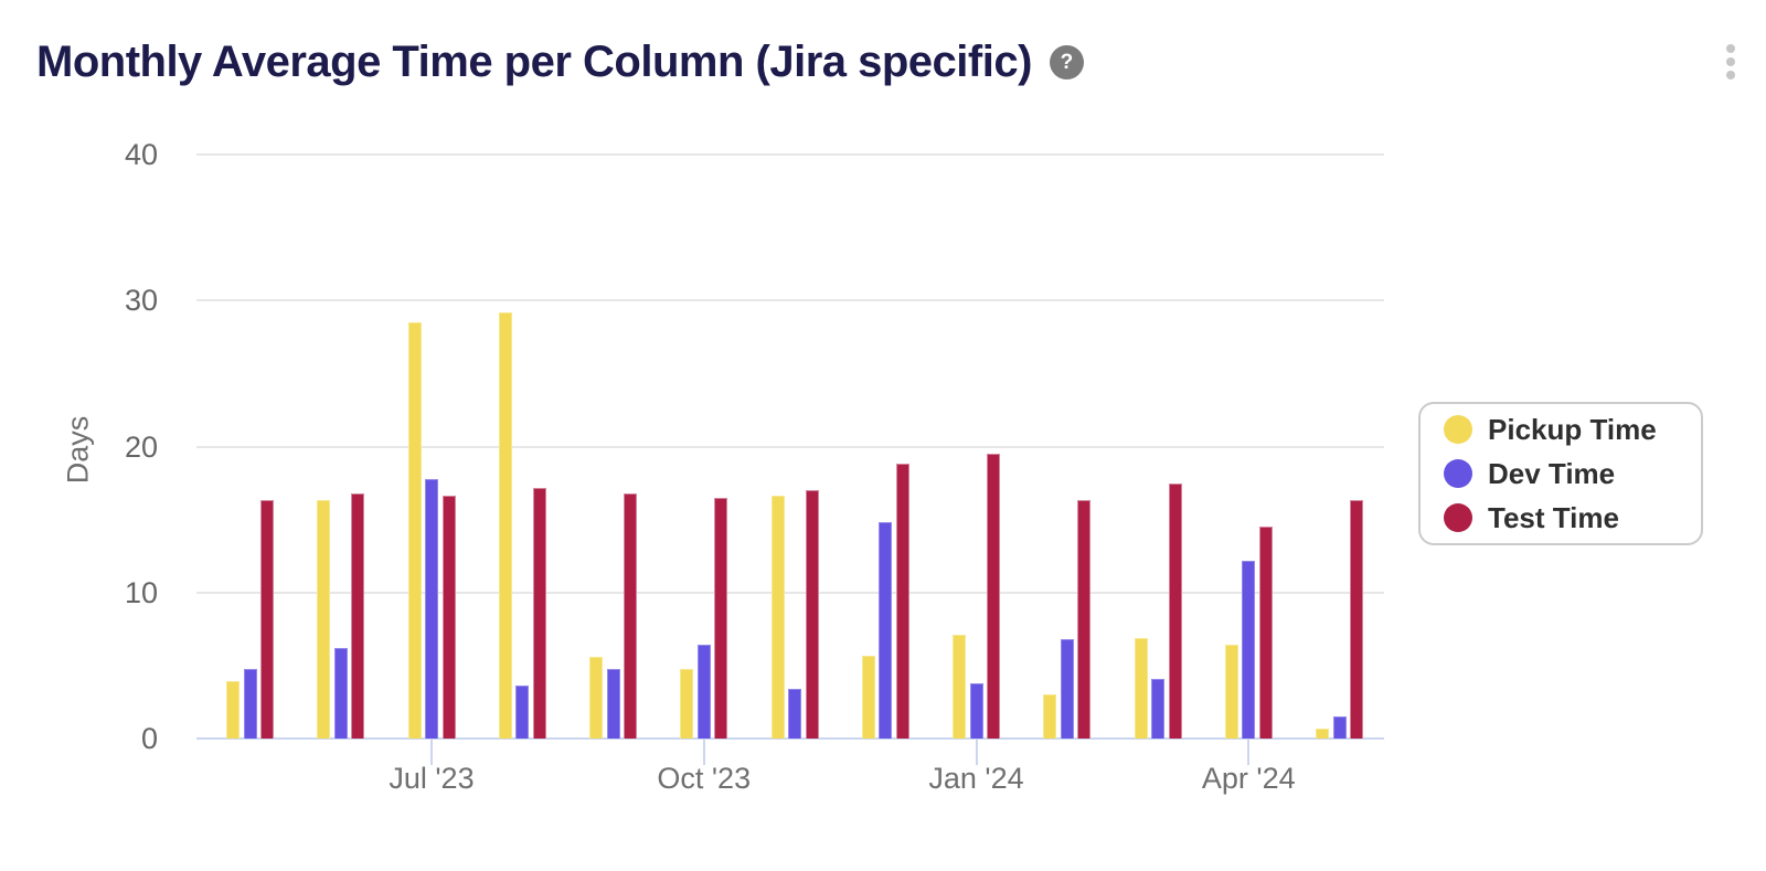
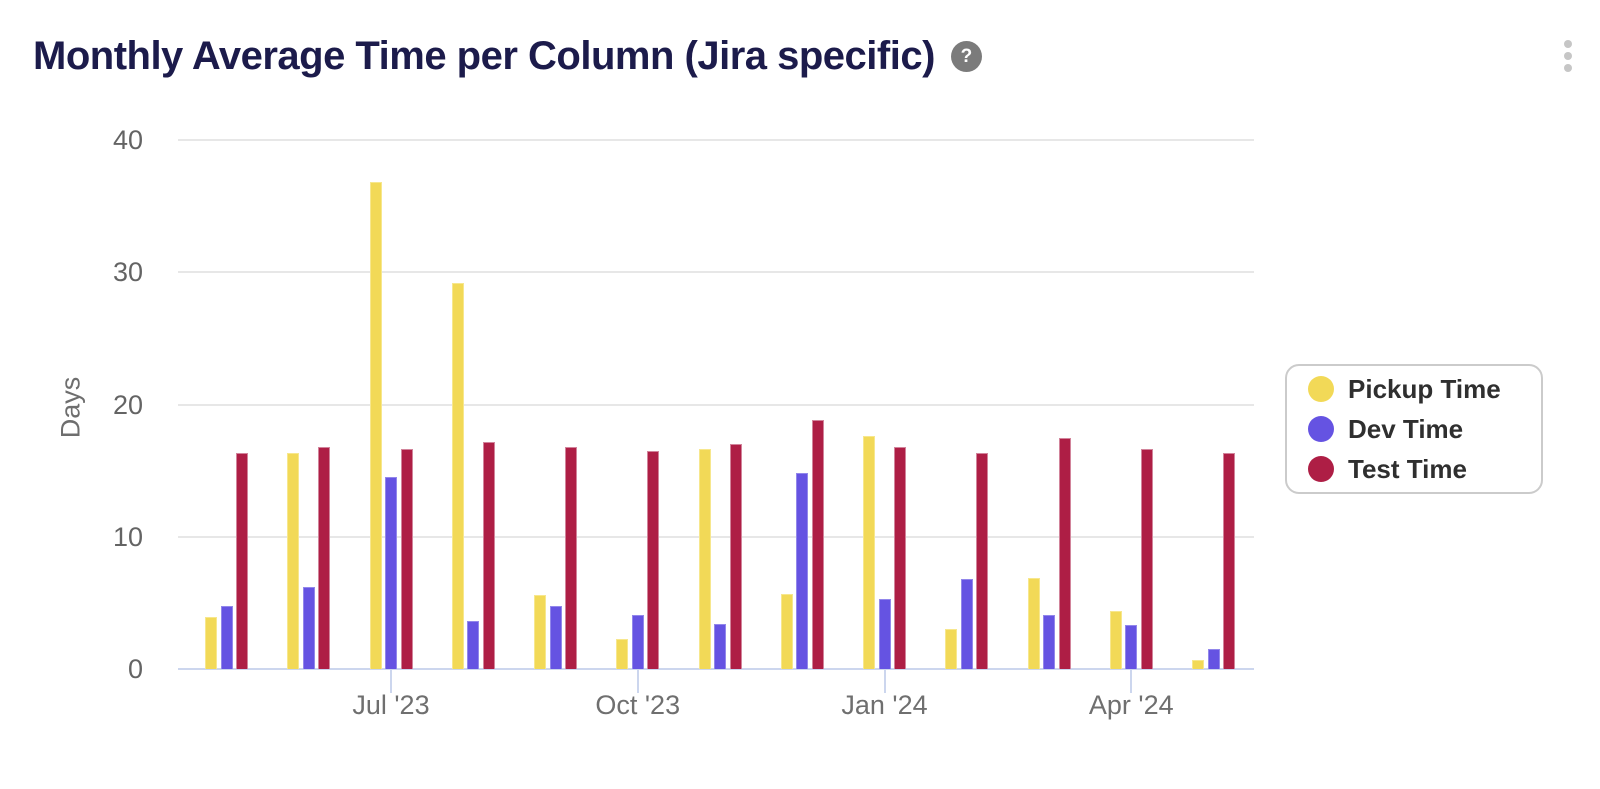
Pickup Time/Jul '23: 28.5 -> 36.8
Dev Time/Jul '23: 17.8 -> 14.5
Pickup Time/Oct '23: 4.8 -> 2.3
Dev Time/Oct '23: 6.4 -> 4.1
Pickup Time/Jan '24: 7.1 -> 17.6
Dev Time/Jan '24: 3.8 -> 5.3
Test Time/Jan '24: 19.5 -> 16.8
Pickup Time/Apr '24: 6.4 -> 4.4
Dev Time/Apr '24: 12.2 -> 3.3
Test Time/Apr '24: 14.5 -> 16.6
